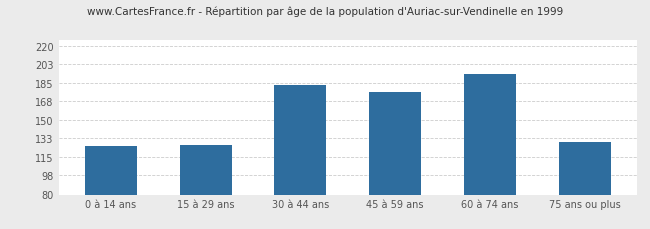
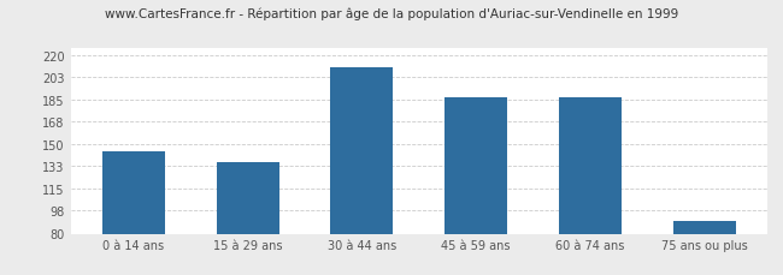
0 à 14 ans: 126 -> 144
15 à 29 ans: 127 -> 136
30 à 44 ans: 183 -> 210
45 à 59 ans: 176 -> 187
60 à 74 ans: 193 -> 187
75 ans ou plus: 129 -> 90
